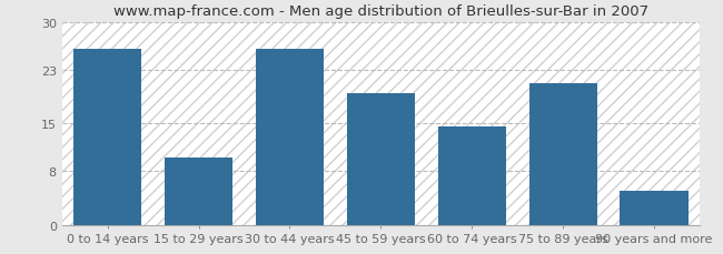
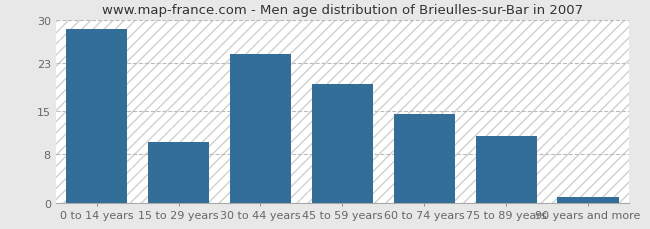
0 to 14 years: 26.0 -> 28.5
30 to 44 years: 26.0 -> 24.5
75 to 89 years: 21.0 -> 11.0
90 years and more: 5.0 -> 1.0
